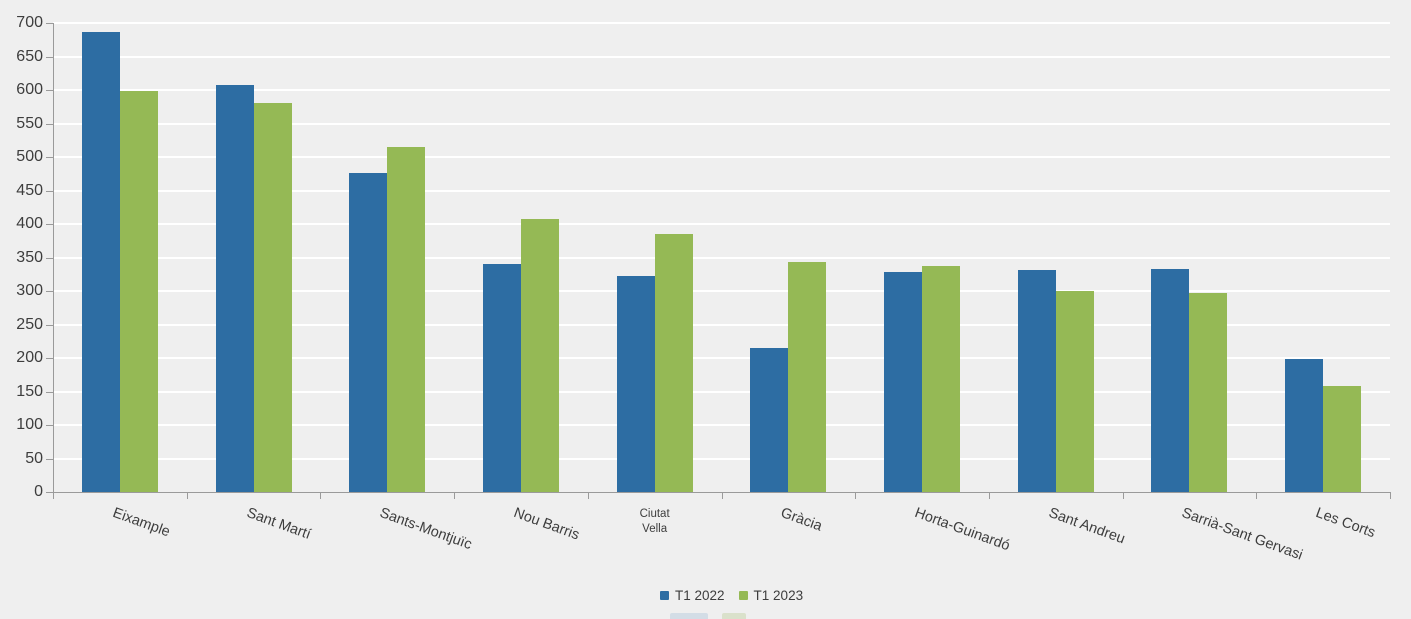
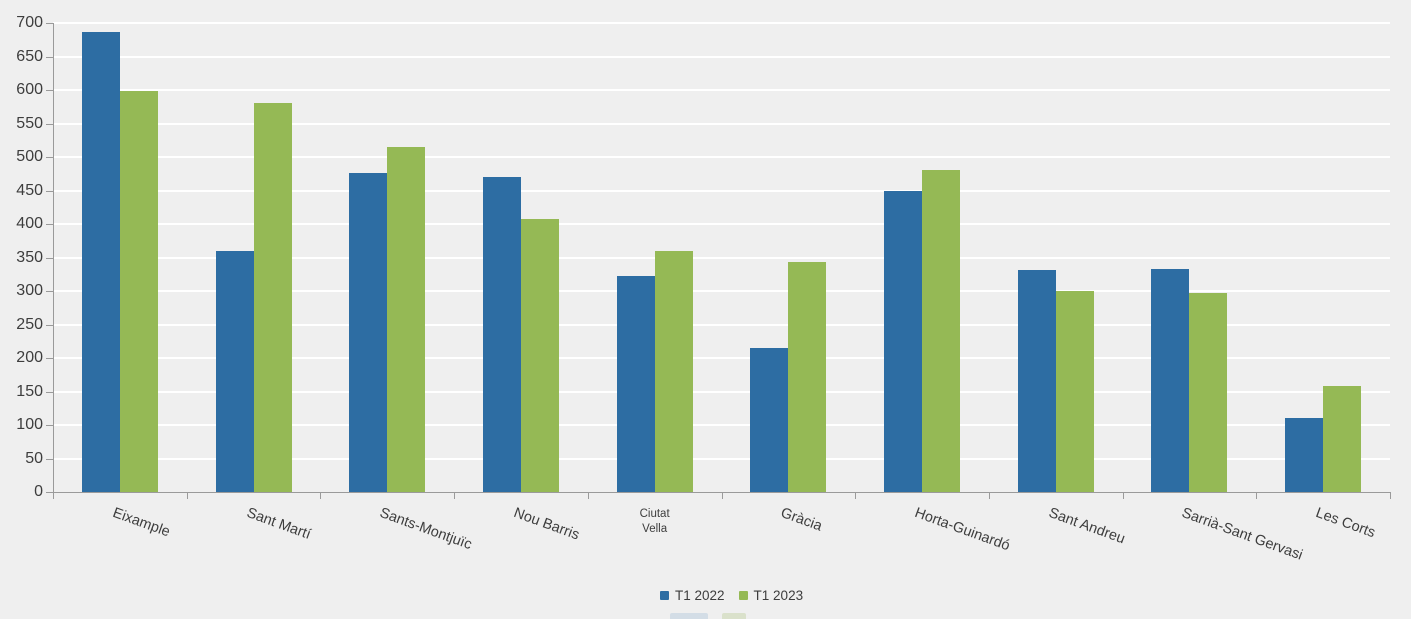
T1 2022/Sant Martí: 610 -> 360
T1 2022/Nou Barris: 340 -> 470
T1 2023/Ciutat Vella: 380 -> 360
T1 2022/Horta-Guinardó: 330 -> 450
T1 2023/Horta-Guinardó: 340 -> 480
T1 2022/Les Corts: 200 -> 110
